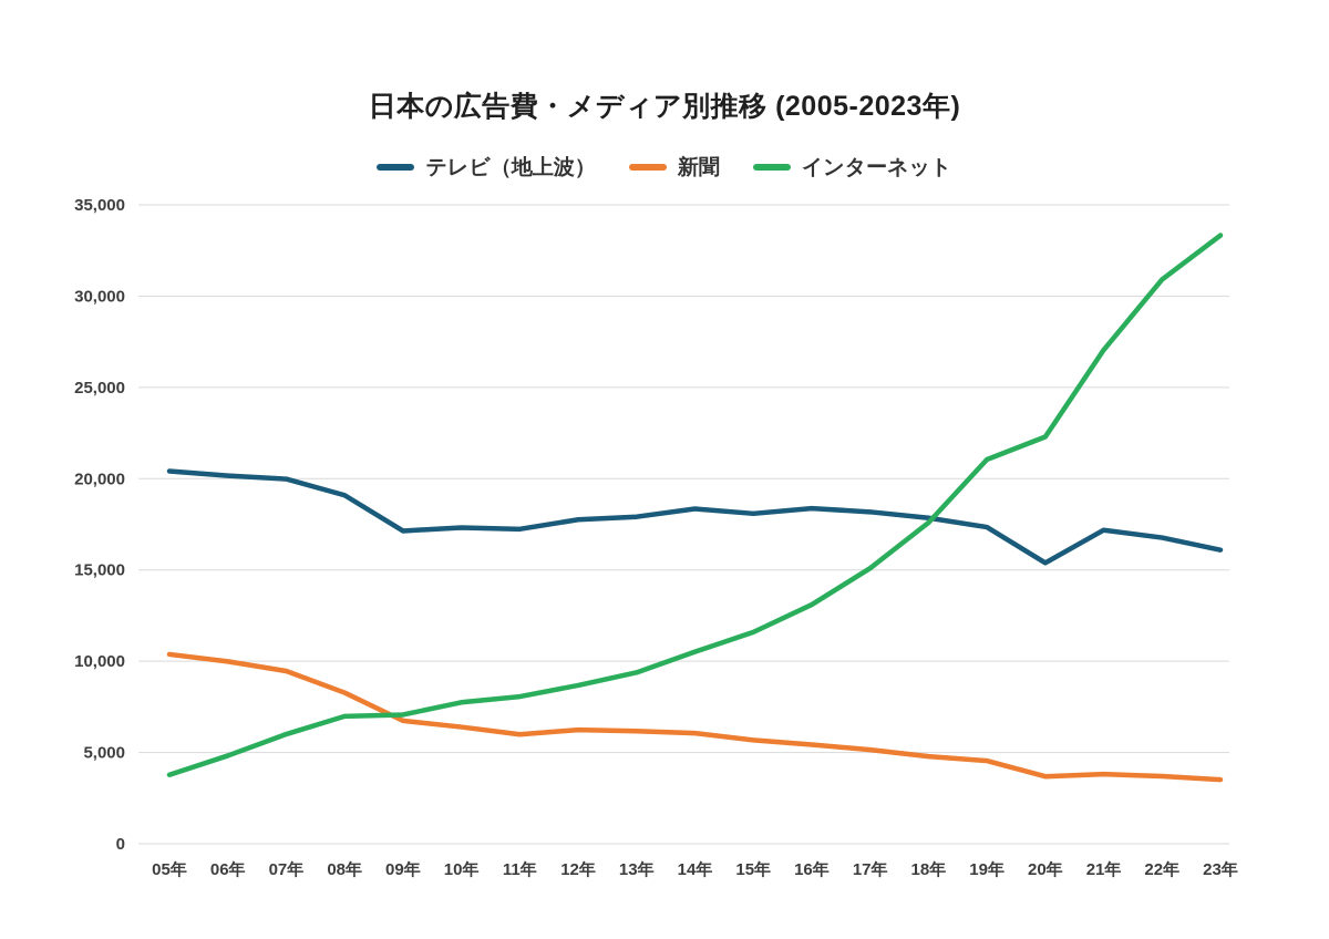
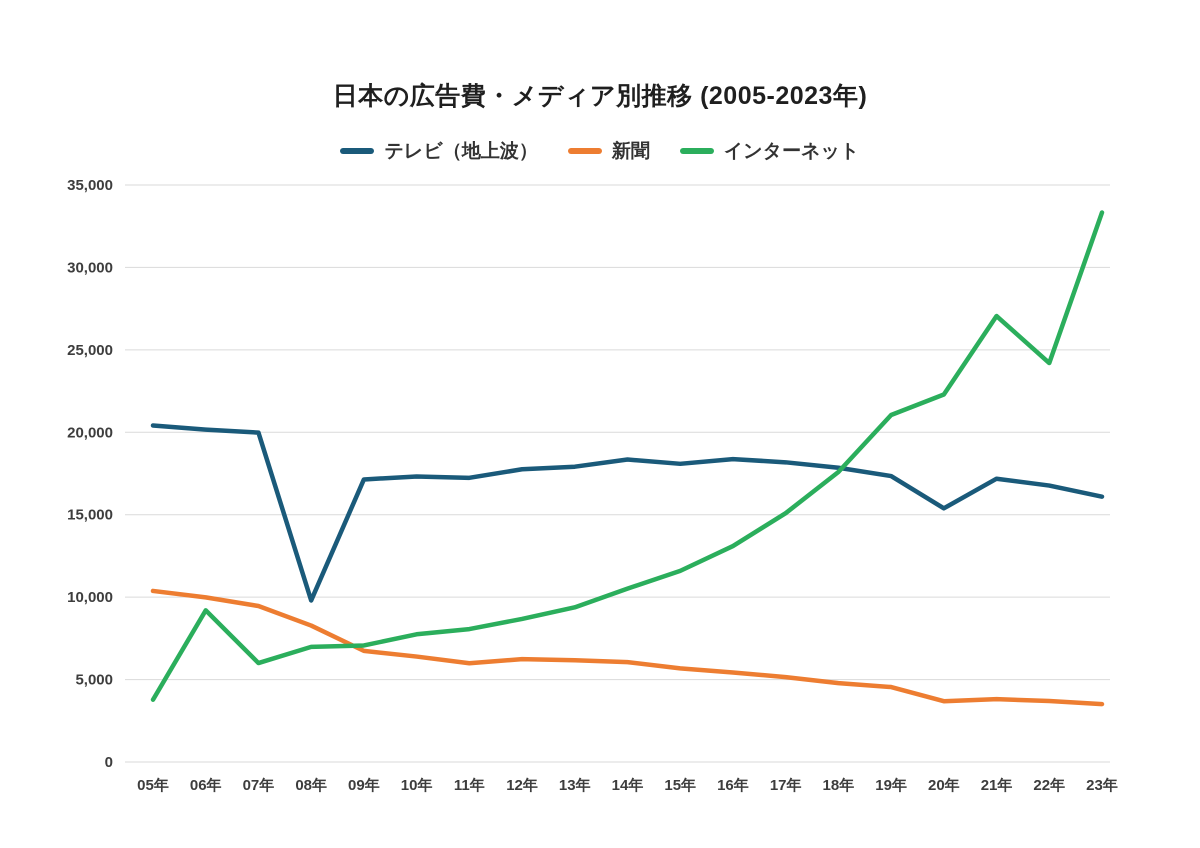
インターネット/06年: 4800 -> 9200
テレビ（地上波）/08年: 19100 -> 9800
インターネット/22年: 30900 -> 24200
